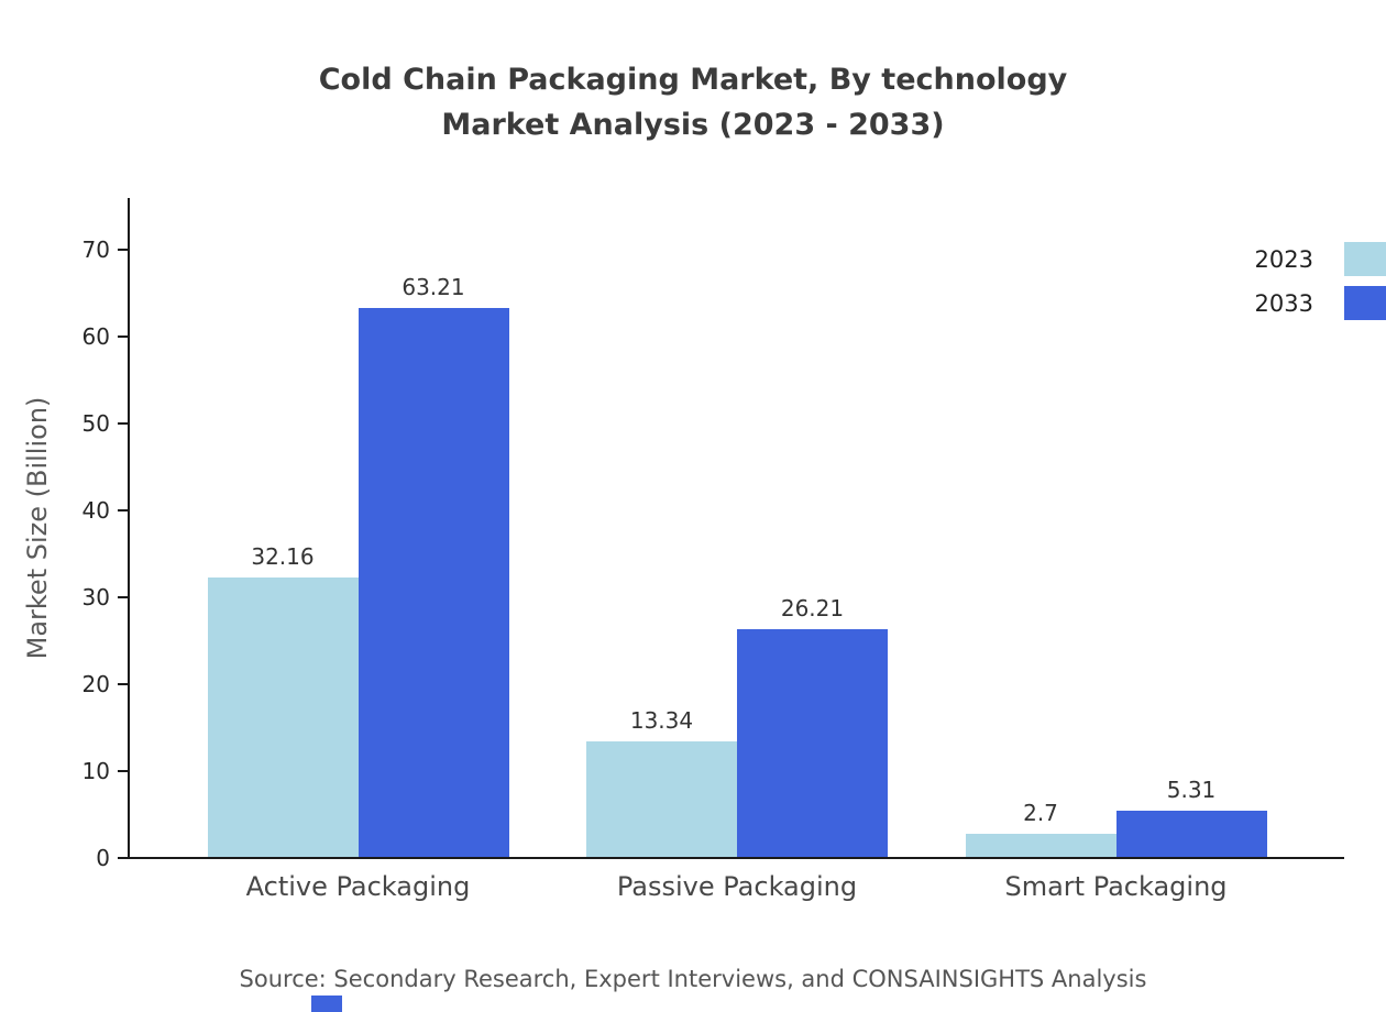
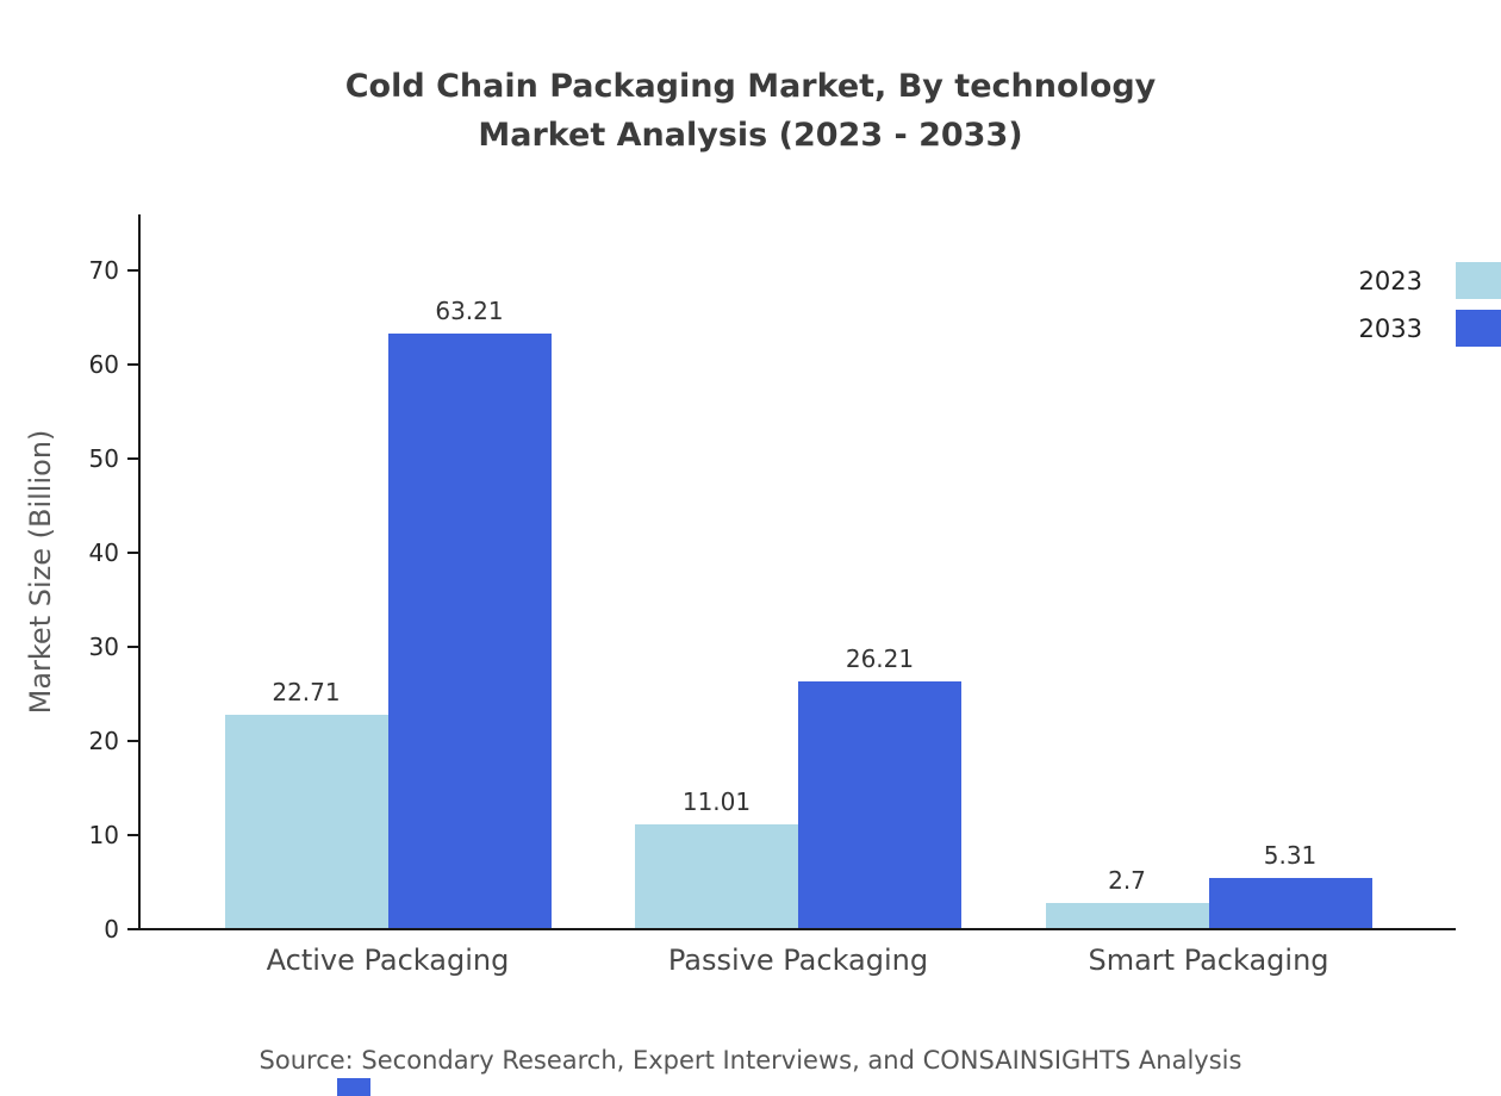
2023/Active Packaging: 32.16 -> 22.71
2023/Passive Packaging: 13.34 -> 11.01
